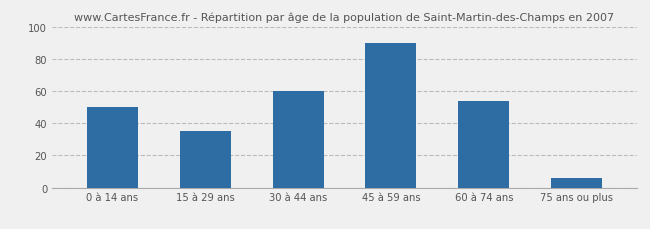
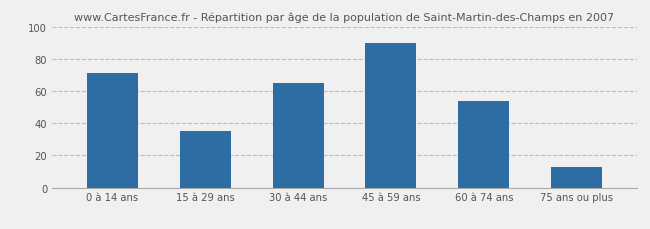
0 à 14 ans: 50 -> 71
30 à 44 ans: 60 -> 65
75 ans ou plus: 6 -> 13
